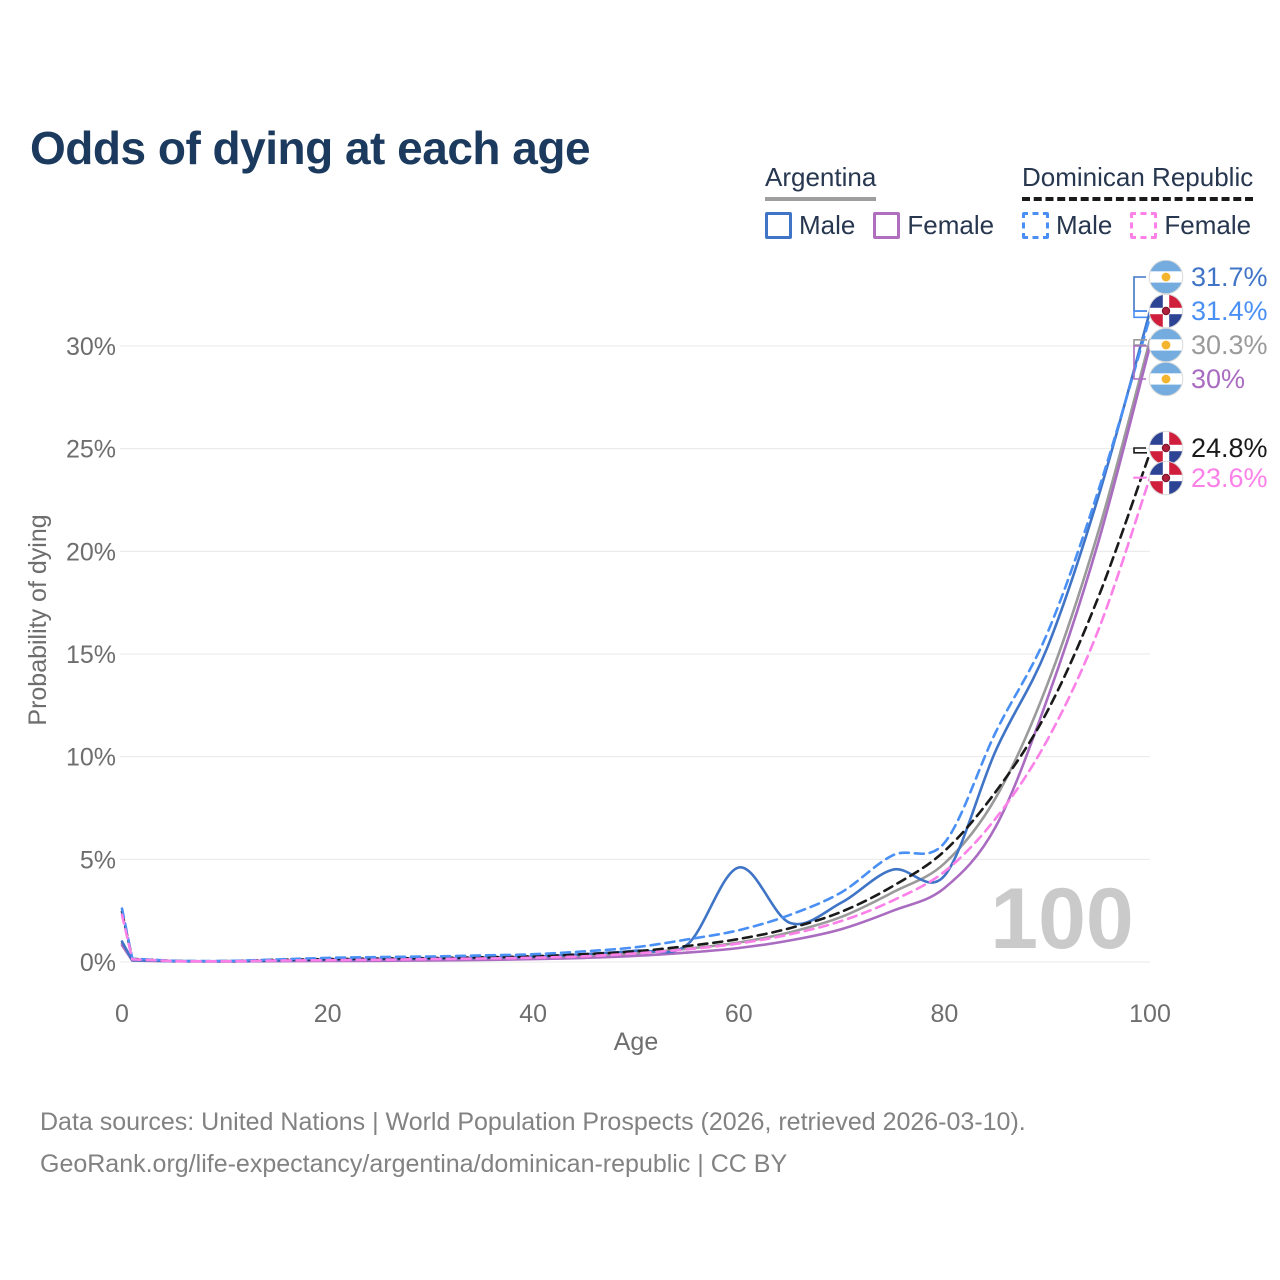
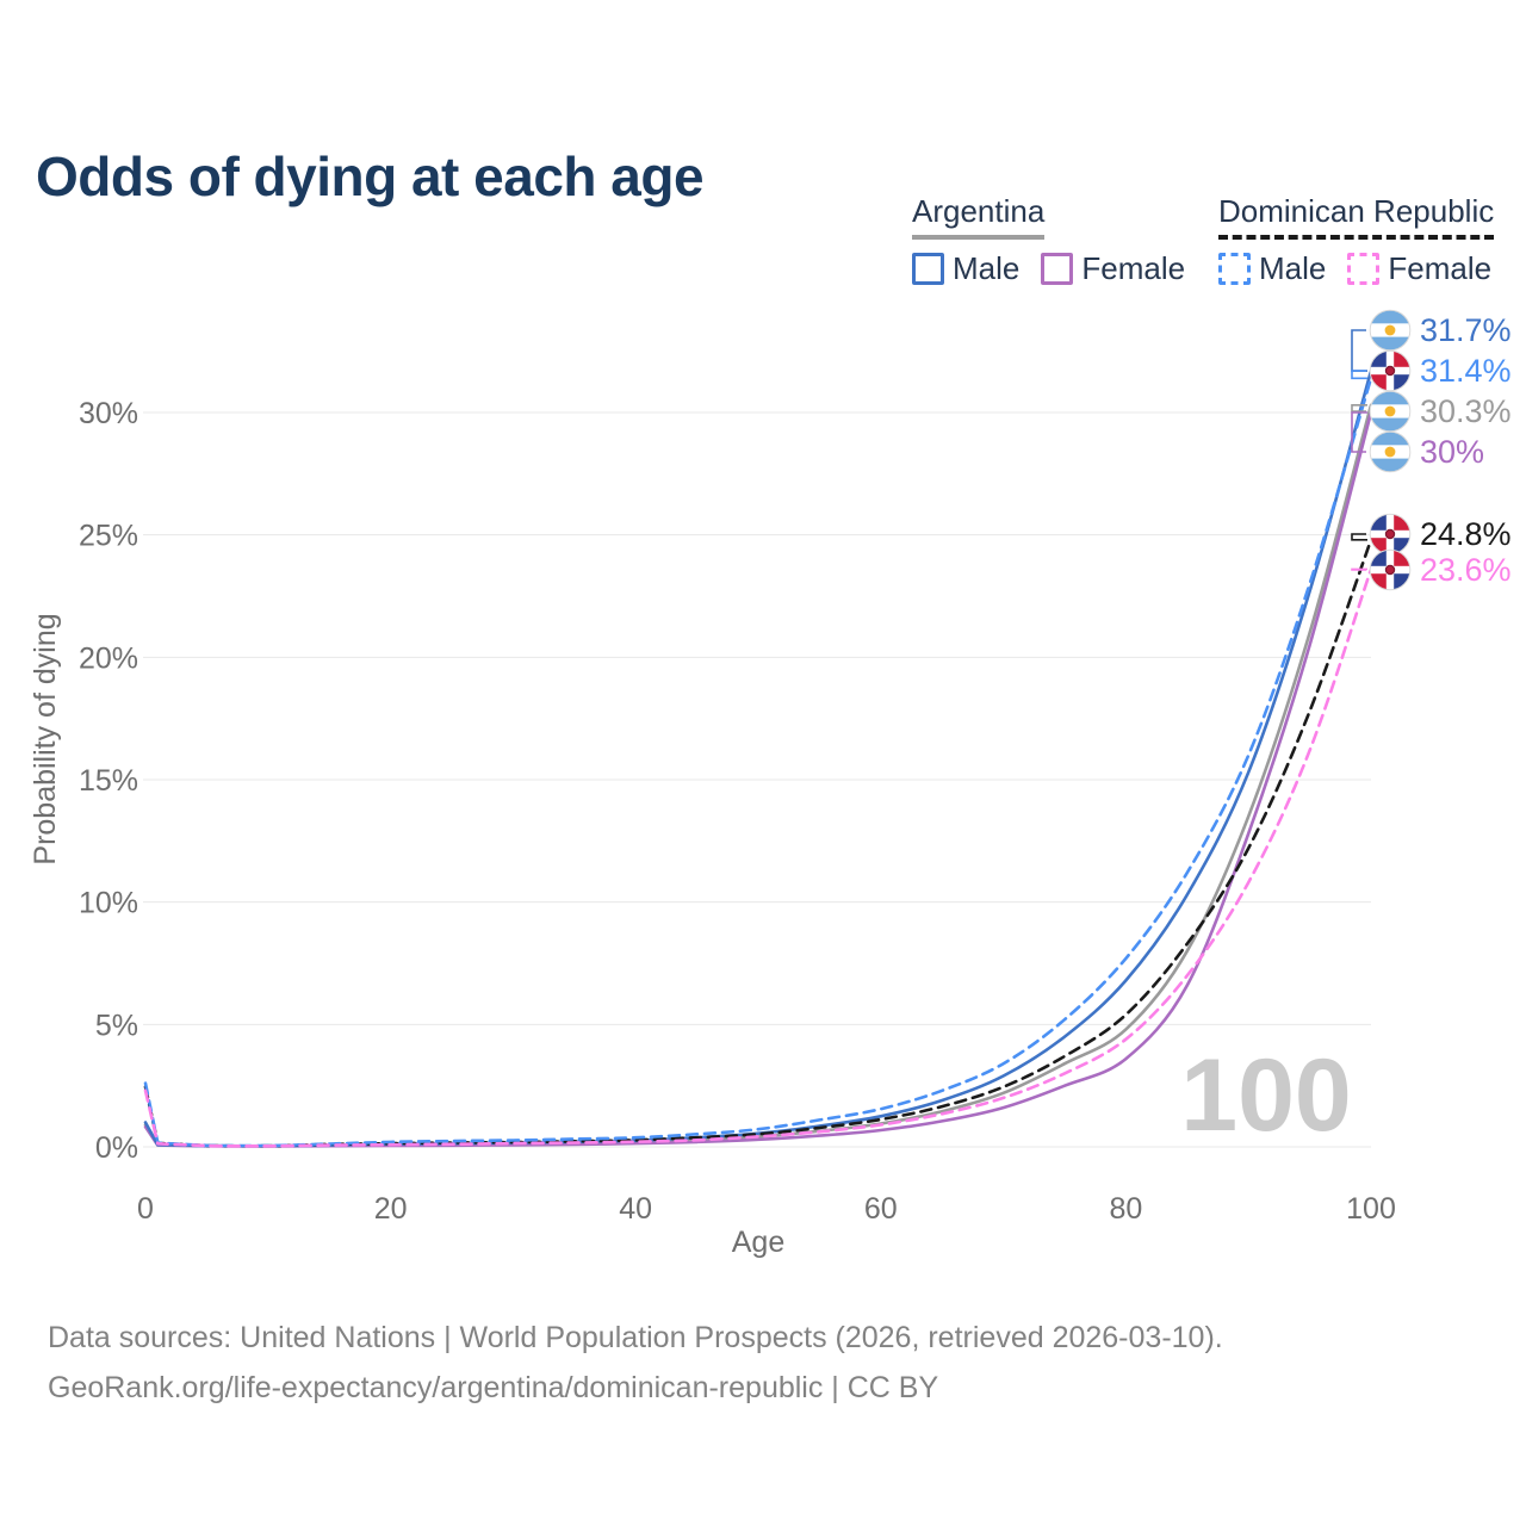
Argentina Male/60: 4.6% -> 1.2%
Argentina Male/80: 4.2% -> 6.8%
Dominican Republic Male/80: 5.8% -> 7.7%
